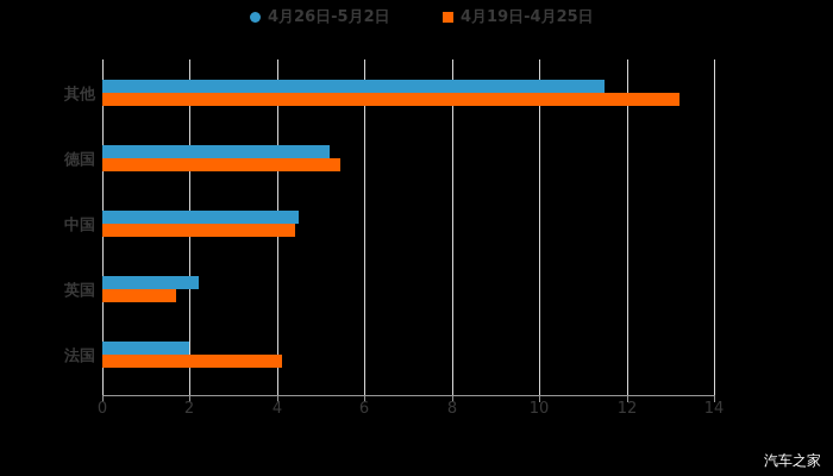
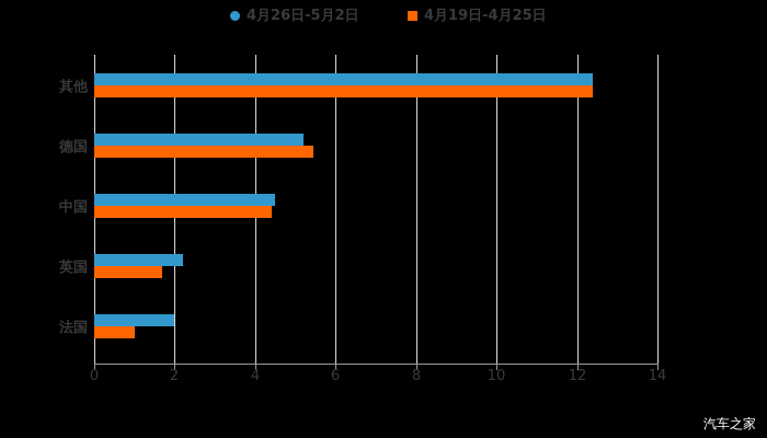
4月26日-5月2日/其他: 11.5 -> 12.4
4月19日-4月25日/其他: 13.2 -> 12.4
4月19日-4月25日/法国: 4.1 -> 1.0
